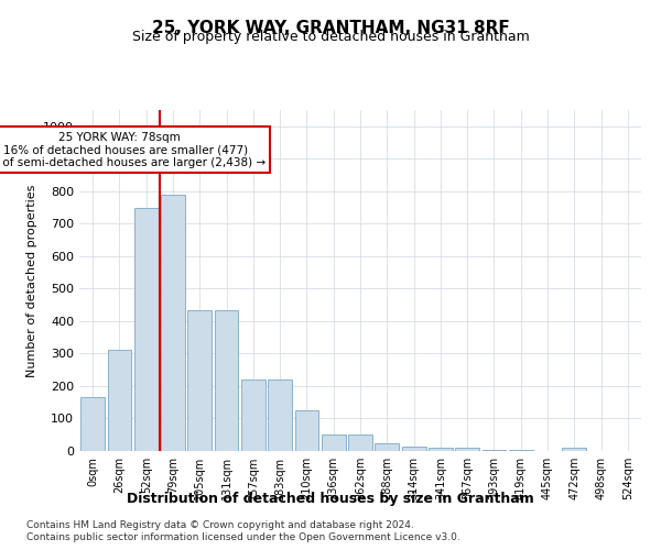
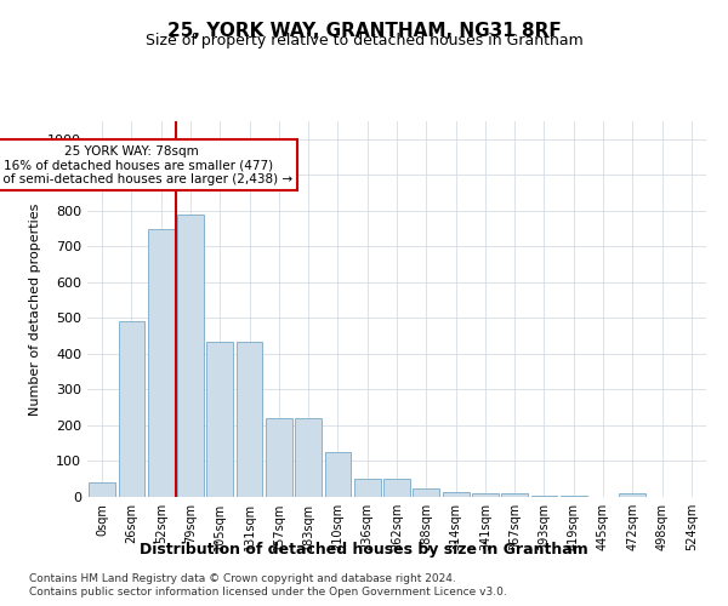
0sqm: 165 -> 40
26sqm: 310 -> 490
